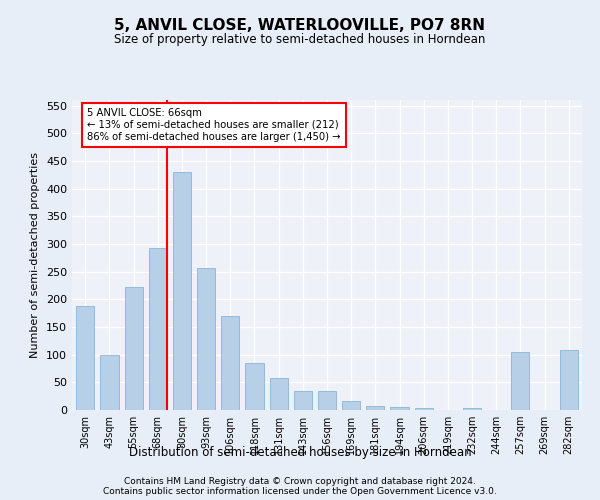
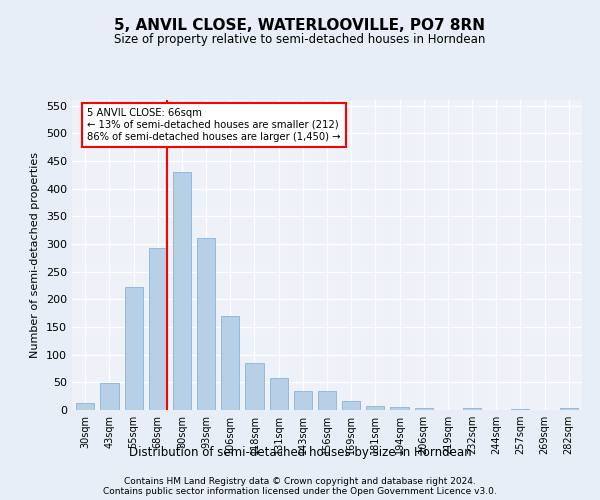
30sqm: 188 -> 12
43sqm: 100 -> 48
93sqm: 256 -> 310
257sqm: 104 -> 2
282sqm: 108 -> 4
